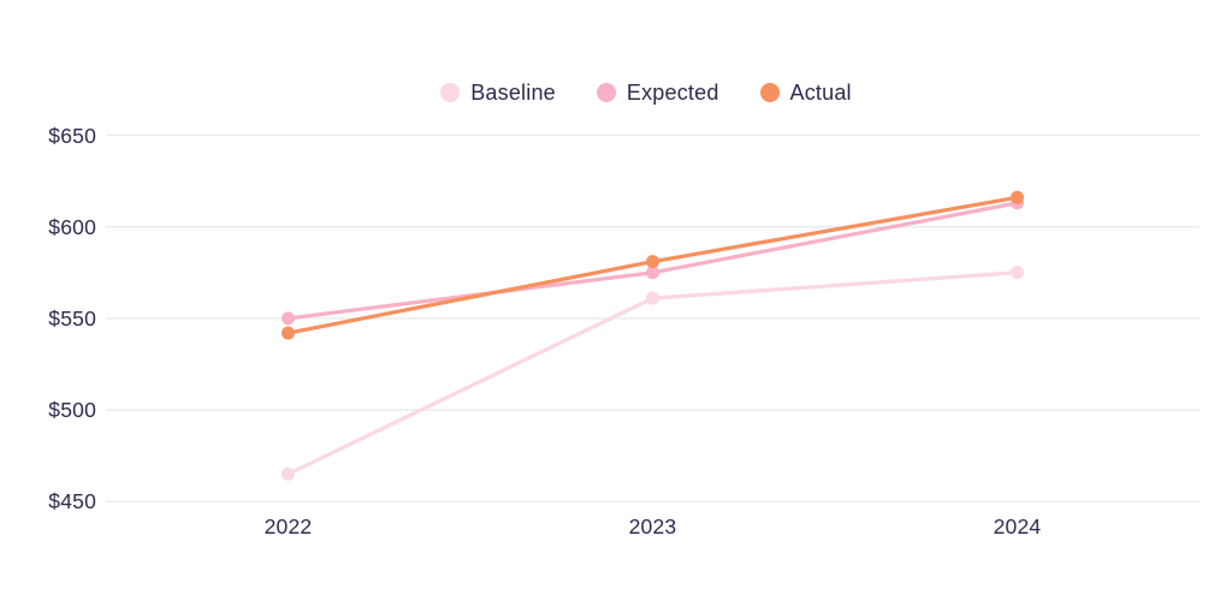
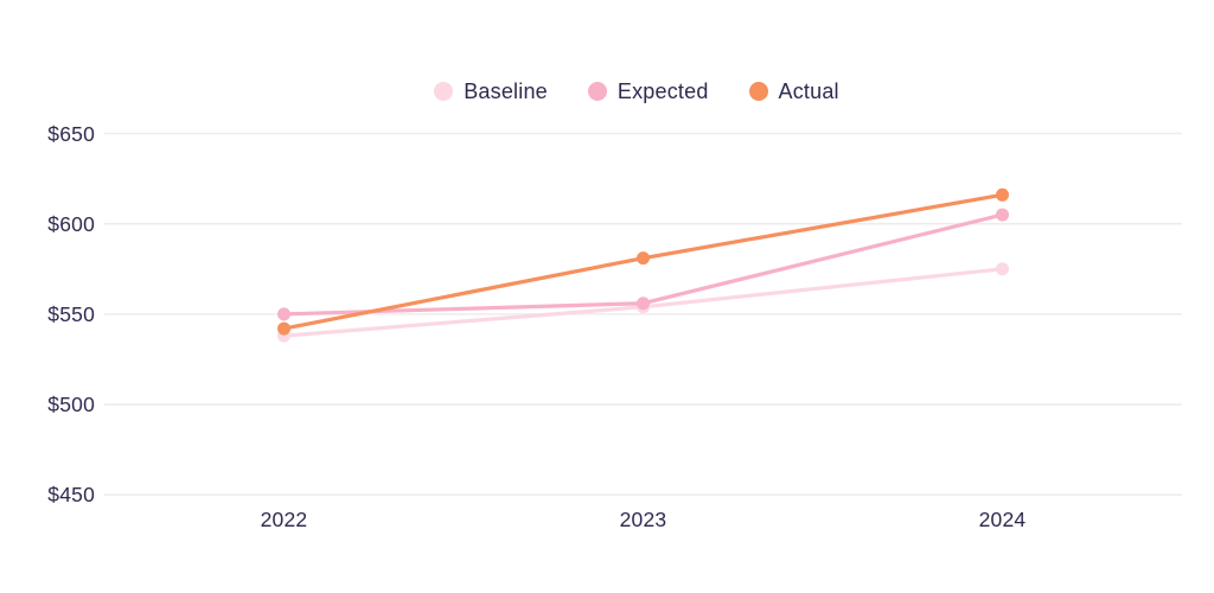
Baseline/2022: $465 -> $538
Baseline/2023: $561 -> $554
Expected/2023: $575 -> $556
Expected/2024: $613 -> $605
